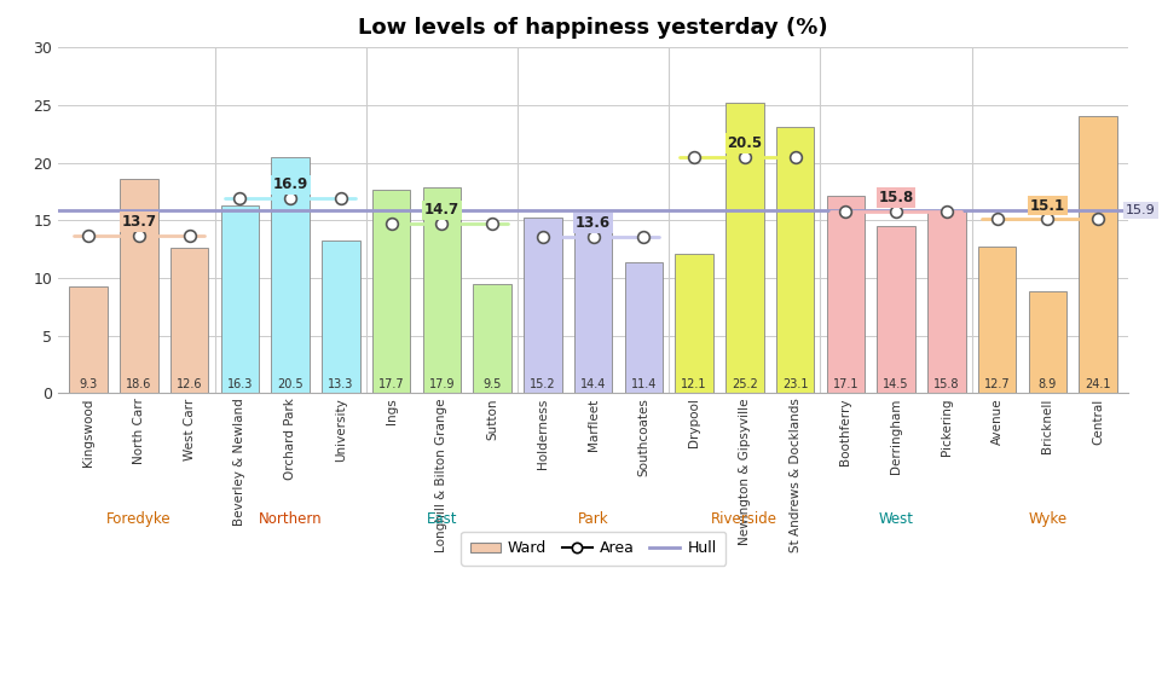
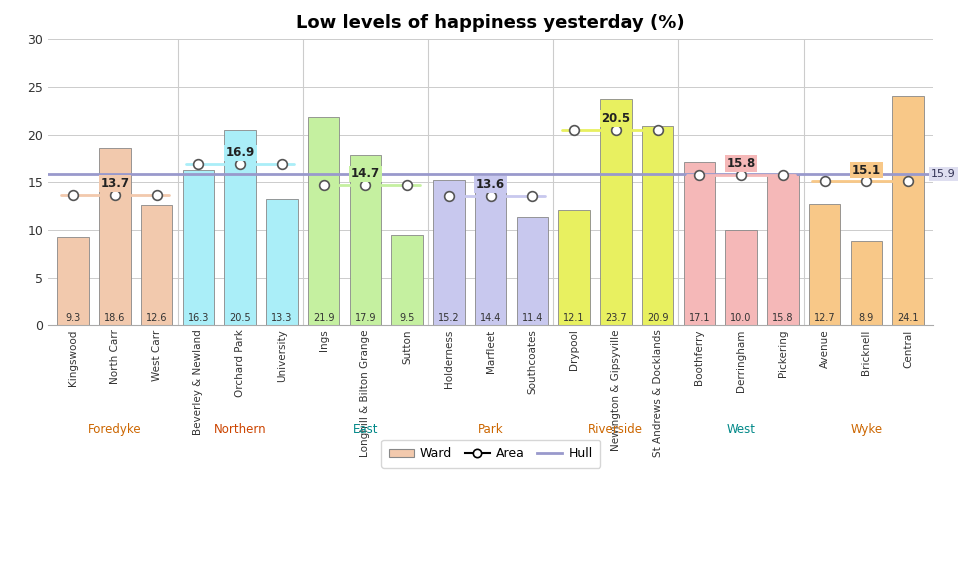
Ings: 17.7 -> 21.9
Newington & Gipsyville: 25.2 -> 23.7
St Andrews & Docklands: 23.1 -> 20.9
Derringham: 14.5 -> 10.0
